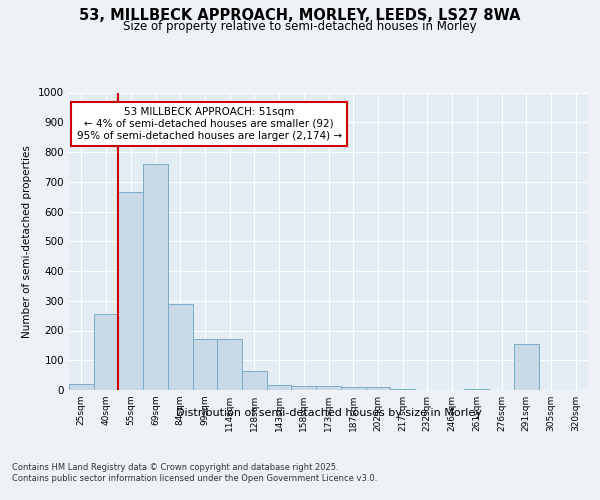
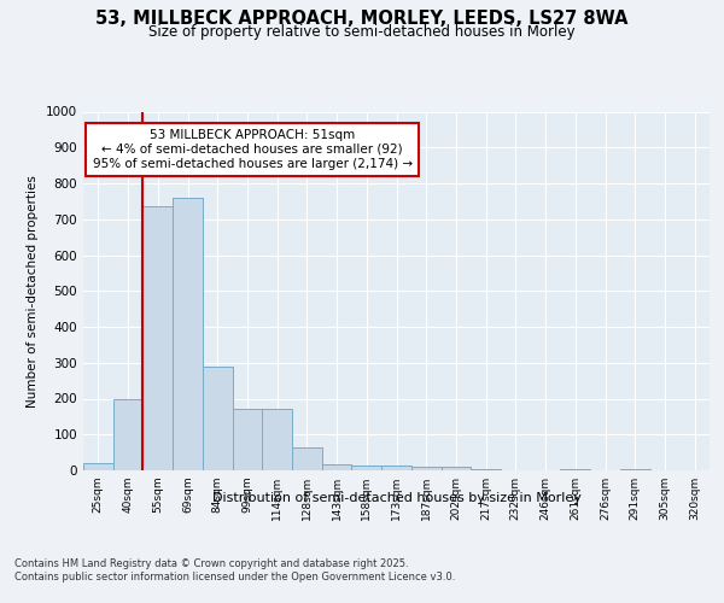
40sqm: 255 -> 200
55sqm: 665 -> 735
291sqm: 155 -> 5
